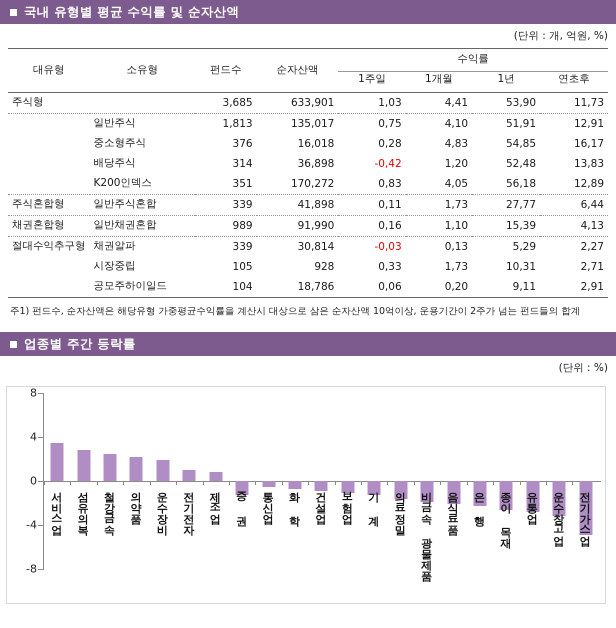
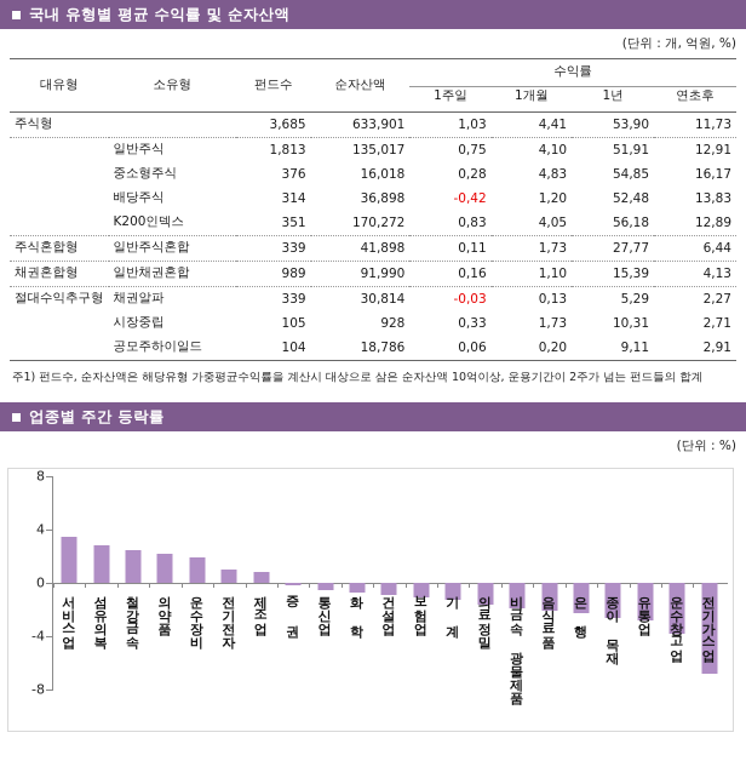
증 권: -1.3 -> -0.1
운수창고업: -3.2 -> -3.8
전기가스업: -4.9 -> -6.8
